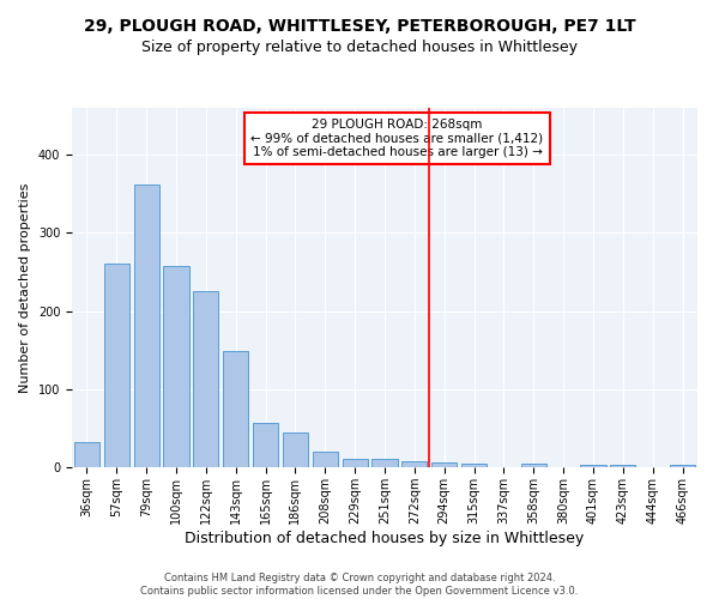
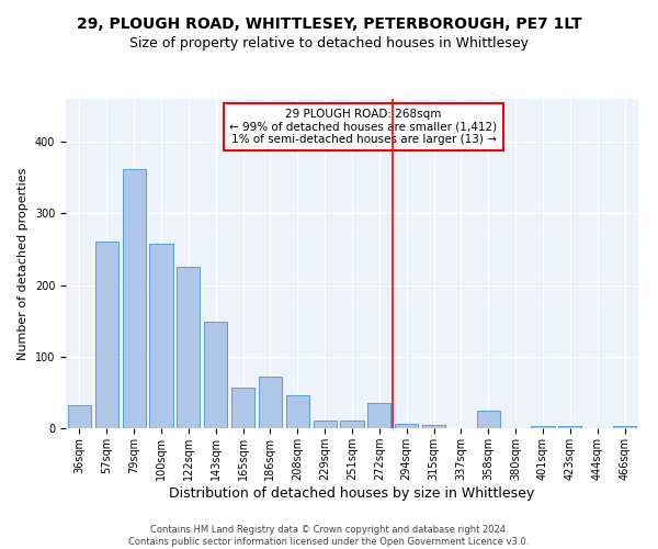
186sqm: 45 -> 72
208sqm: 20 -> 46
272sqm: 8 -> 36
358sqm: 5 -> 24
